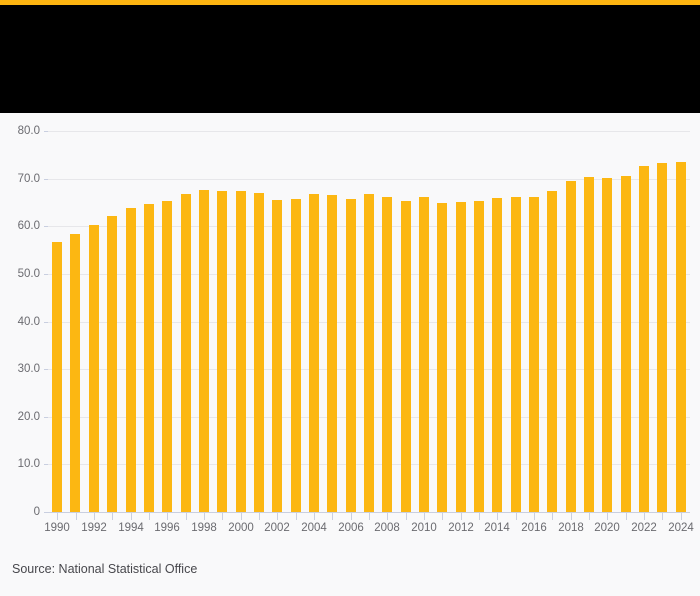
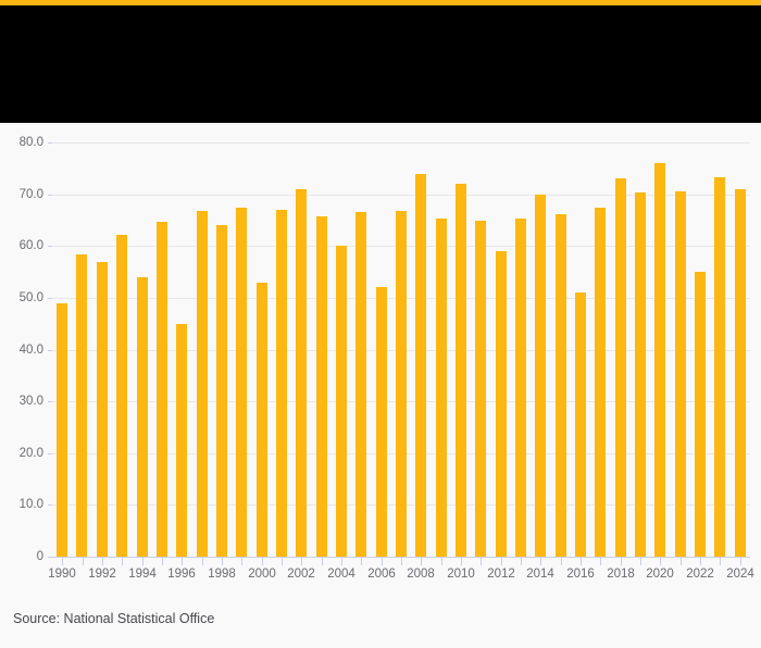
1990: 57 -> 49
1992: 60 -> 57
1994: 64 -> 54
1996: 65 -> 45
1998: 68 -> 64
2000: 67 -> 53
2002: 66 -> 71
2004: 67 -> 60
2006: 66 -> 52
2008: 66 -> 74
2010: 66 -> 72
2012: 65 -> 59
2014: 66 -> 70
2016: 66 -> 51
2018: 69 -> 73
2020: 70 -> 76
2022: 73 -> 55
2024: 74 -> 71
